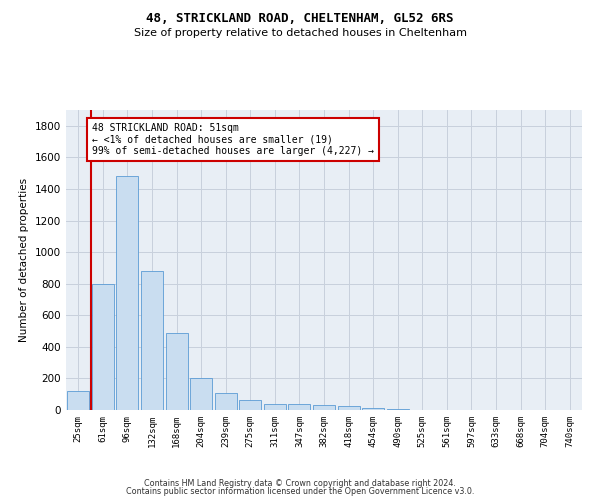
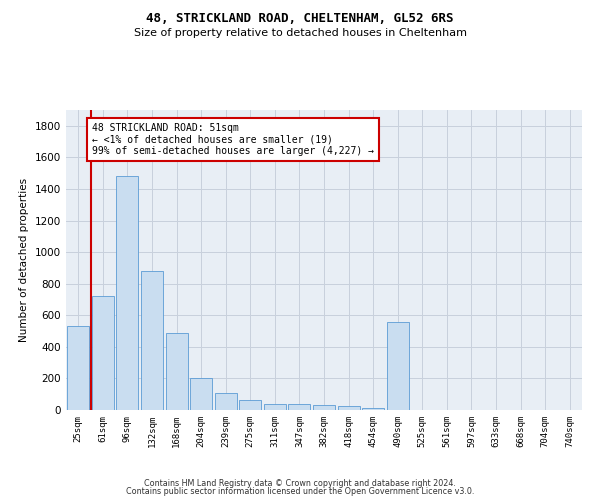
25sqm: 120 -> 530
61sqm: 800 -> 720
490sqm: 0 -> 560
